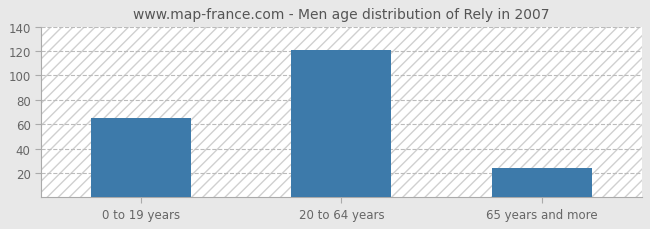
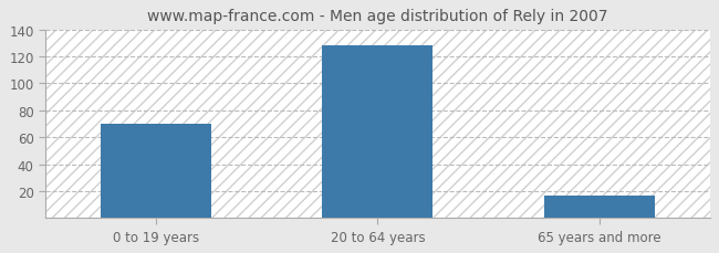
0 to 19 years: 65 -> 70
20 to 64 years: 121 -> 128
65 years and more: 24 -> 17
